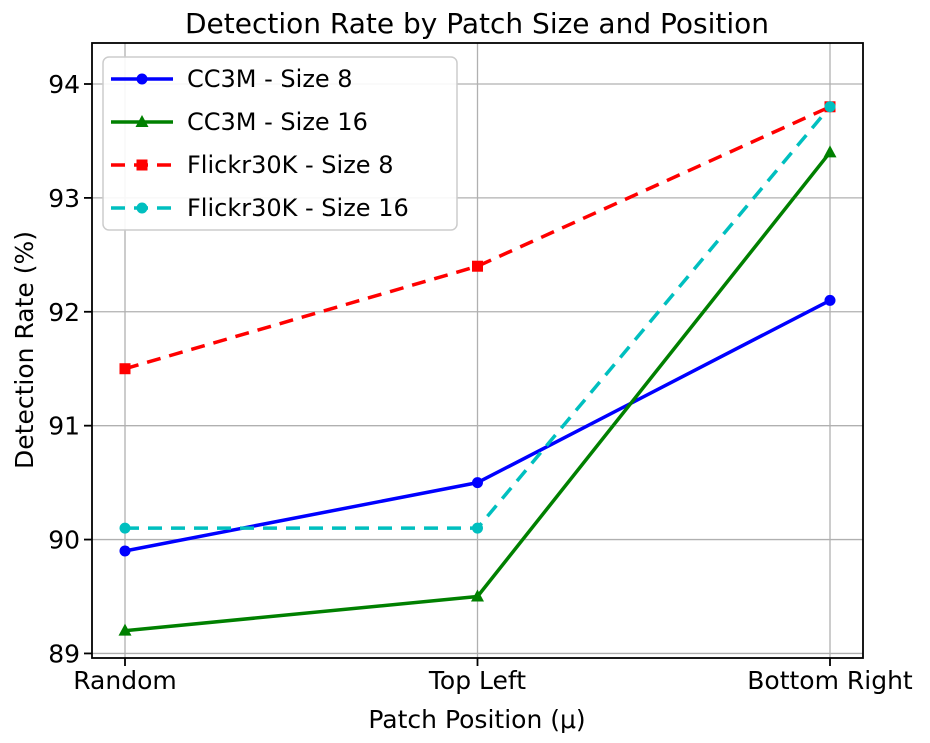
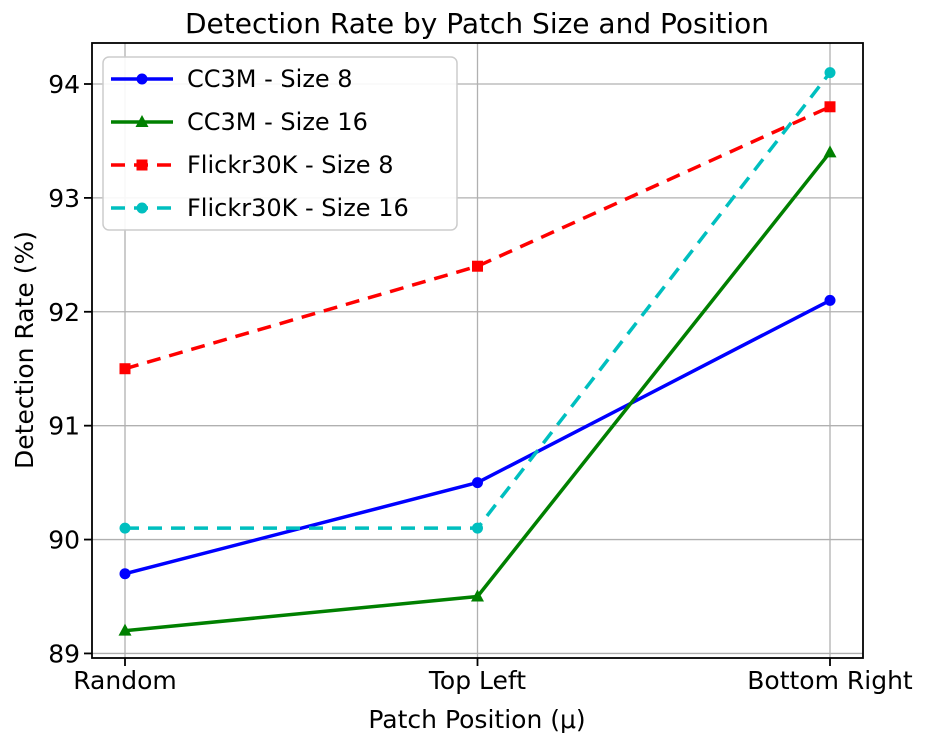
CC3M - Size 8/Random: 89.9 -> 89.7
Flickr30K - Size 16/Bottom Right: 93.8 -> 94.1
